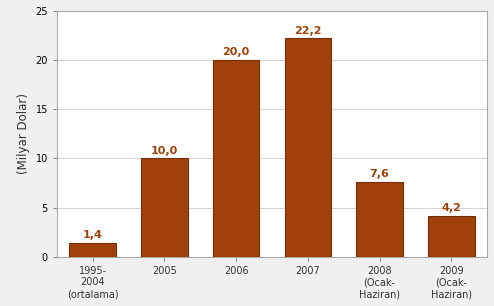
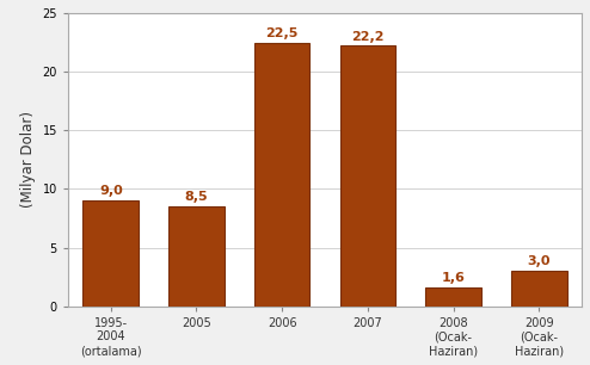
1995- 2004 (ortalama): 1,4 -> 9,0
2005: 10,0 -> 8,5
2006: 20,0 -> 22,5
2008 (Ocak- Haziran): 7,6 -> 1,6
2009 (Ocak- Haziran): 4,2 -> 3,0
